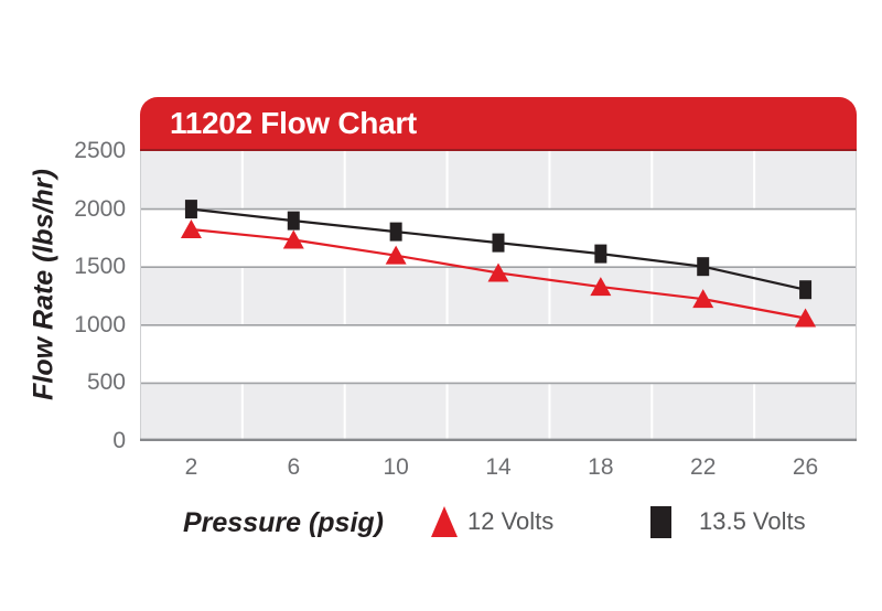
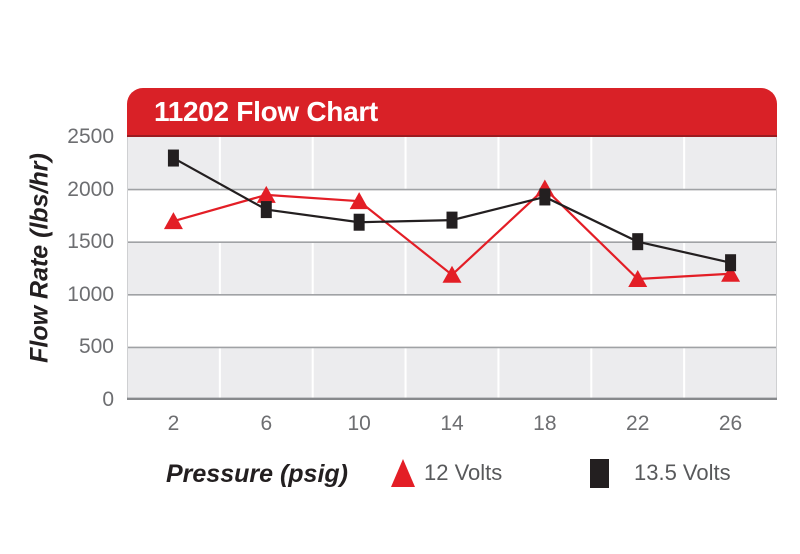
12 Volts/2: 1820 -> 1700
13.5 Volts/2: 2000 -> 2300
12 Volts/6: 1740 -> 1950
13.5 Volts/6: 1900 -> 1810
12 Volts/10: 1600 -> 1890
13.5 Volts/10: 1800 -> 1690
12 Volts/14: 1450 -> 1190
12 Volts/18: 1330 -> 2010
13.5 Volts/18: 1620 -> 1930
12 Volts/22: 1220 -> 1150
12 Volts/26: 1060 -> 1200
